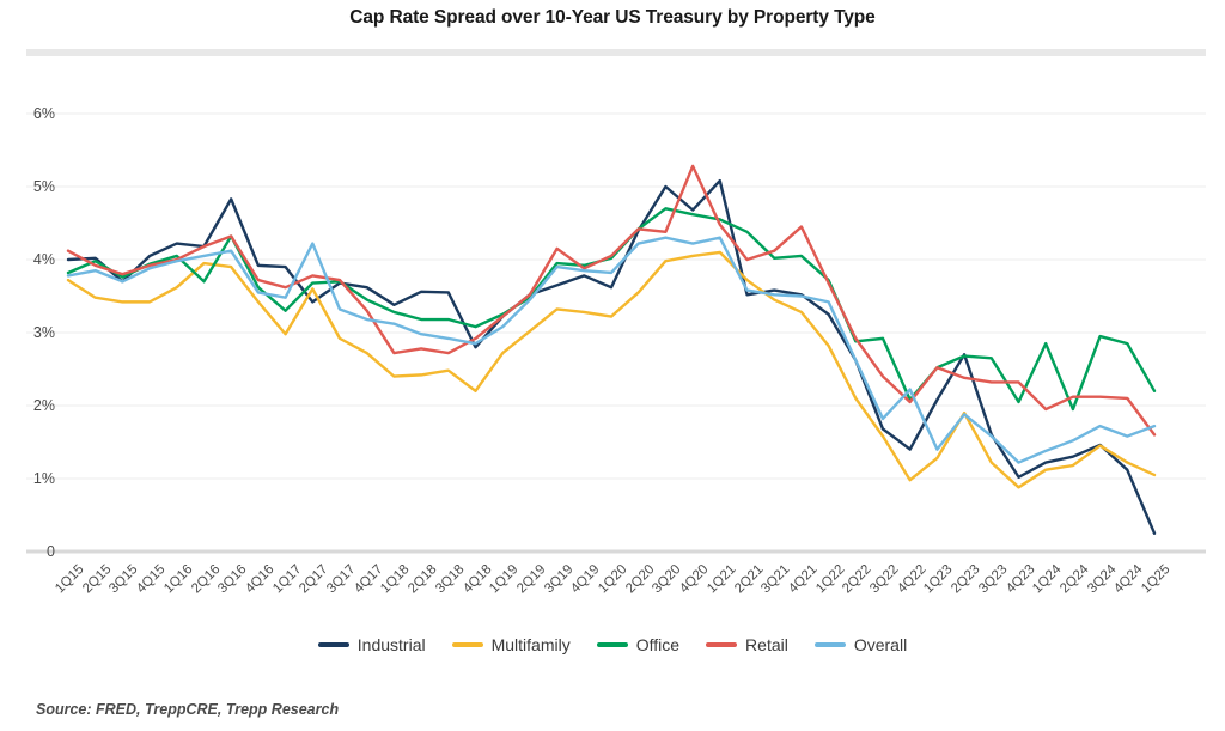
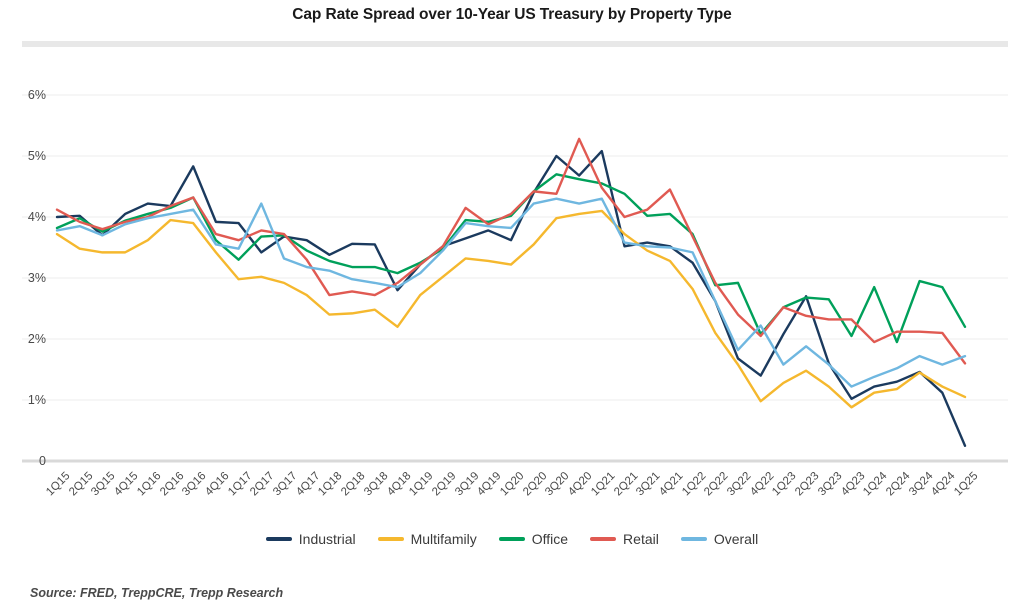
Office/2Q16: 3.7% -> 4.2%
Multifamily/2Q17: 3.6% -> 3.0%
Overall/1Q23: 1.4% -> 1.6%
Multifamily/2Q23: 1.9% -> 1.5%
